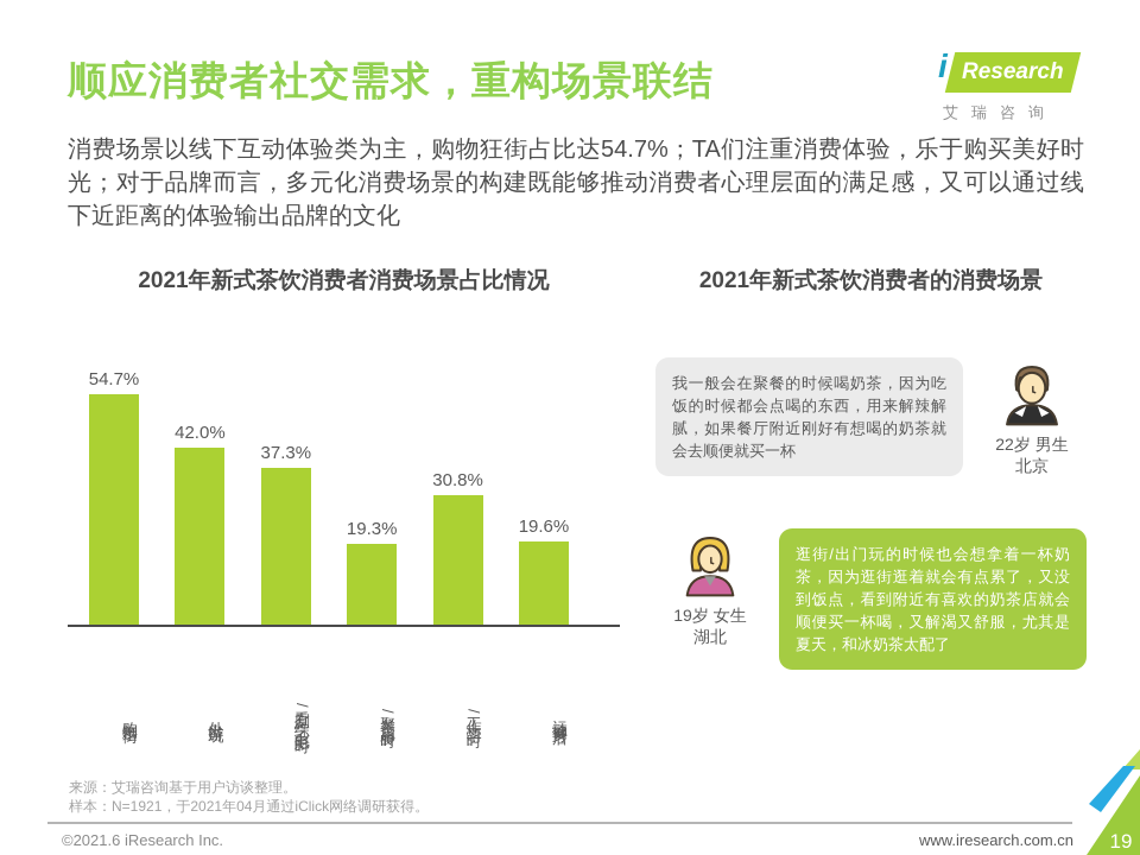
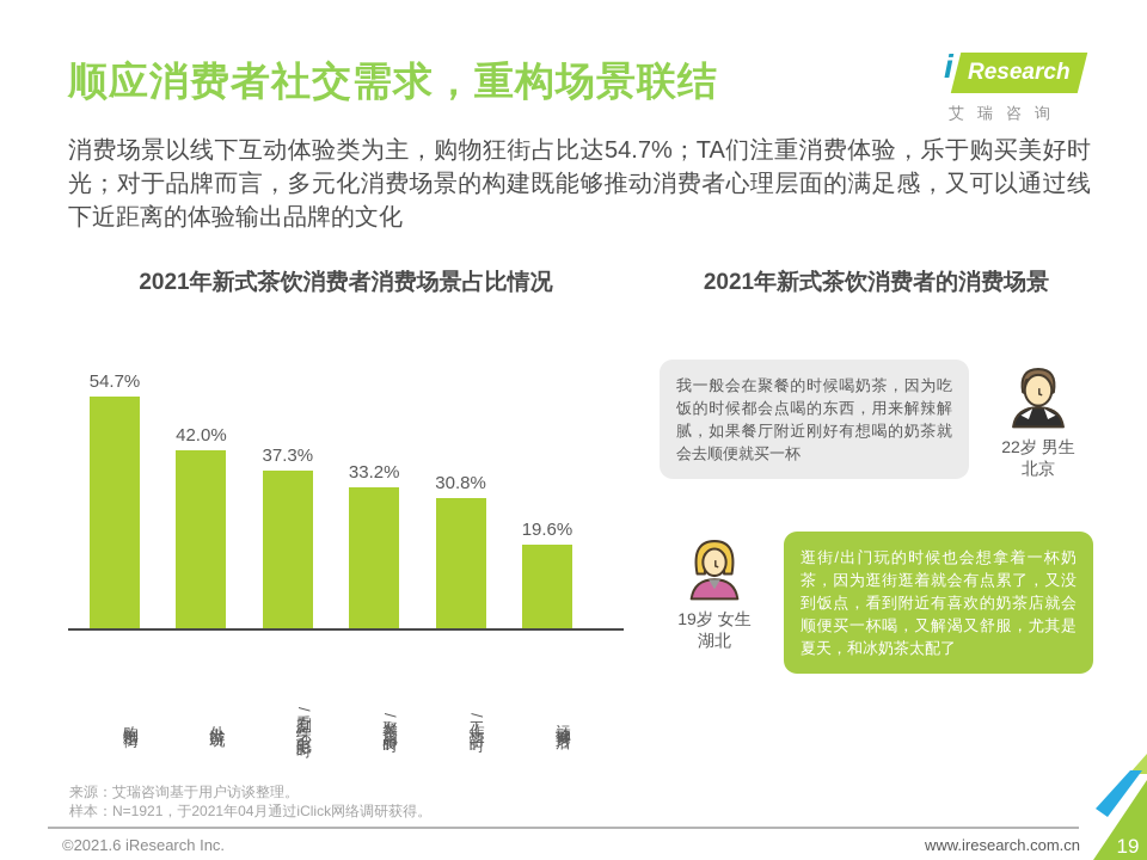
聚餐/用餐时: 19.3% -> 33.2%
